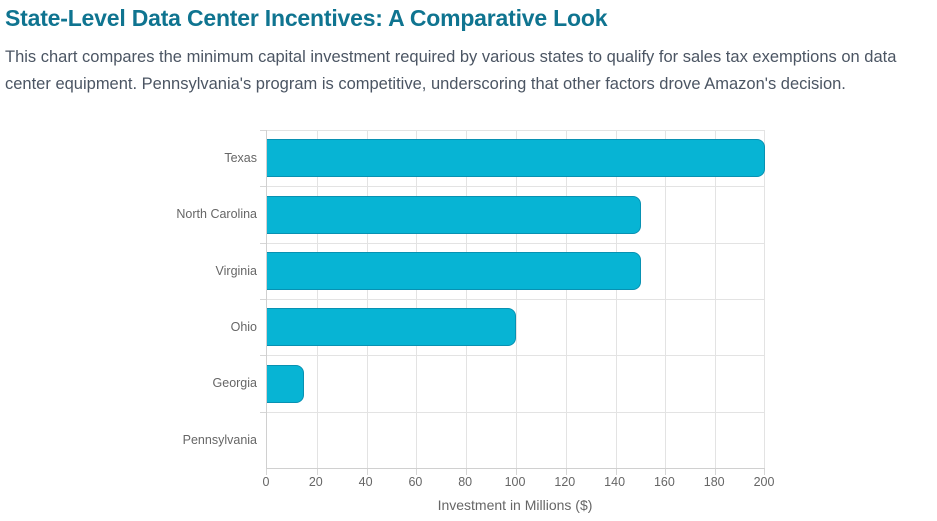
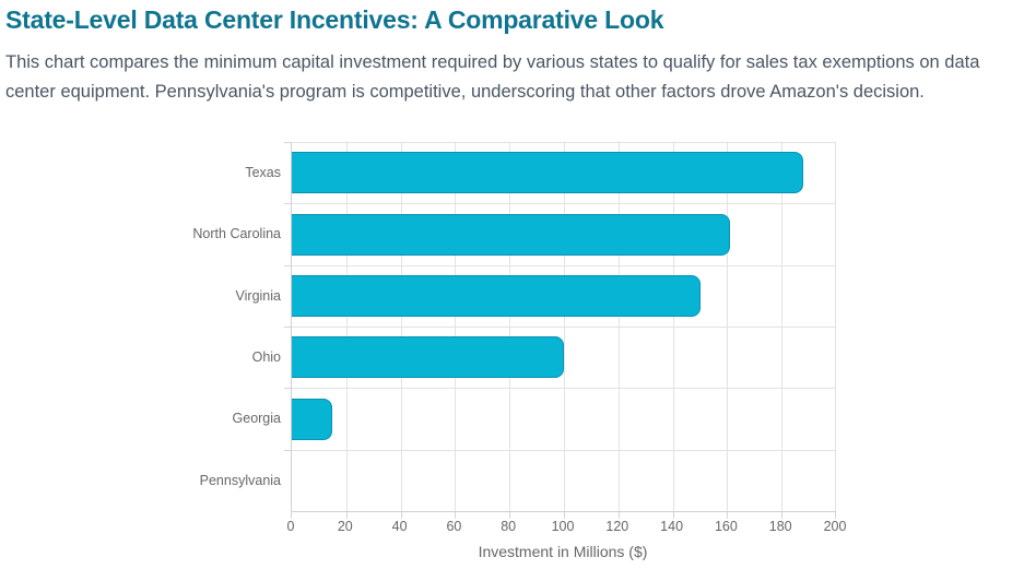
Texas: 200 -> 188
North Carolina: 150 -> 161
